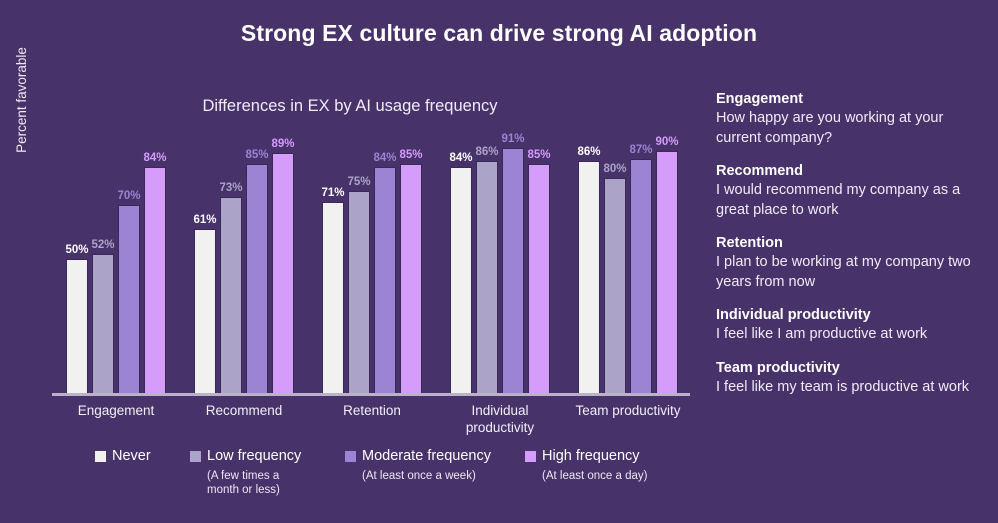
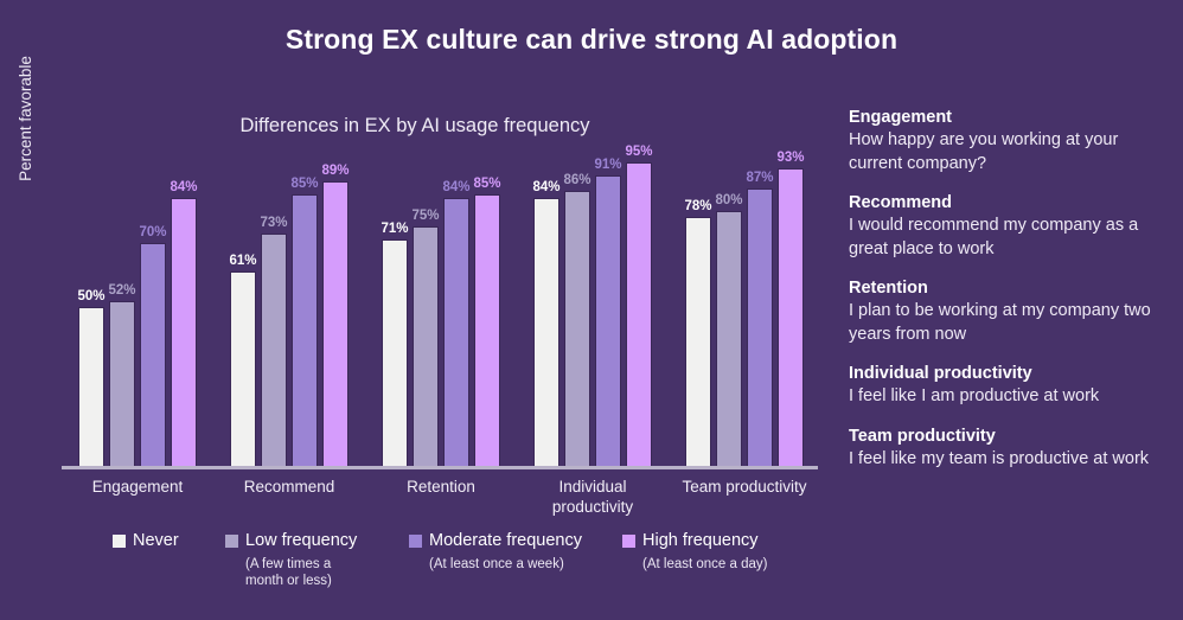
High frequency/Individual productivity: 85% -> 95%
Never/Team productivity: 86% -> 78%
High frequency/Team productivity: 90% -> 93%
